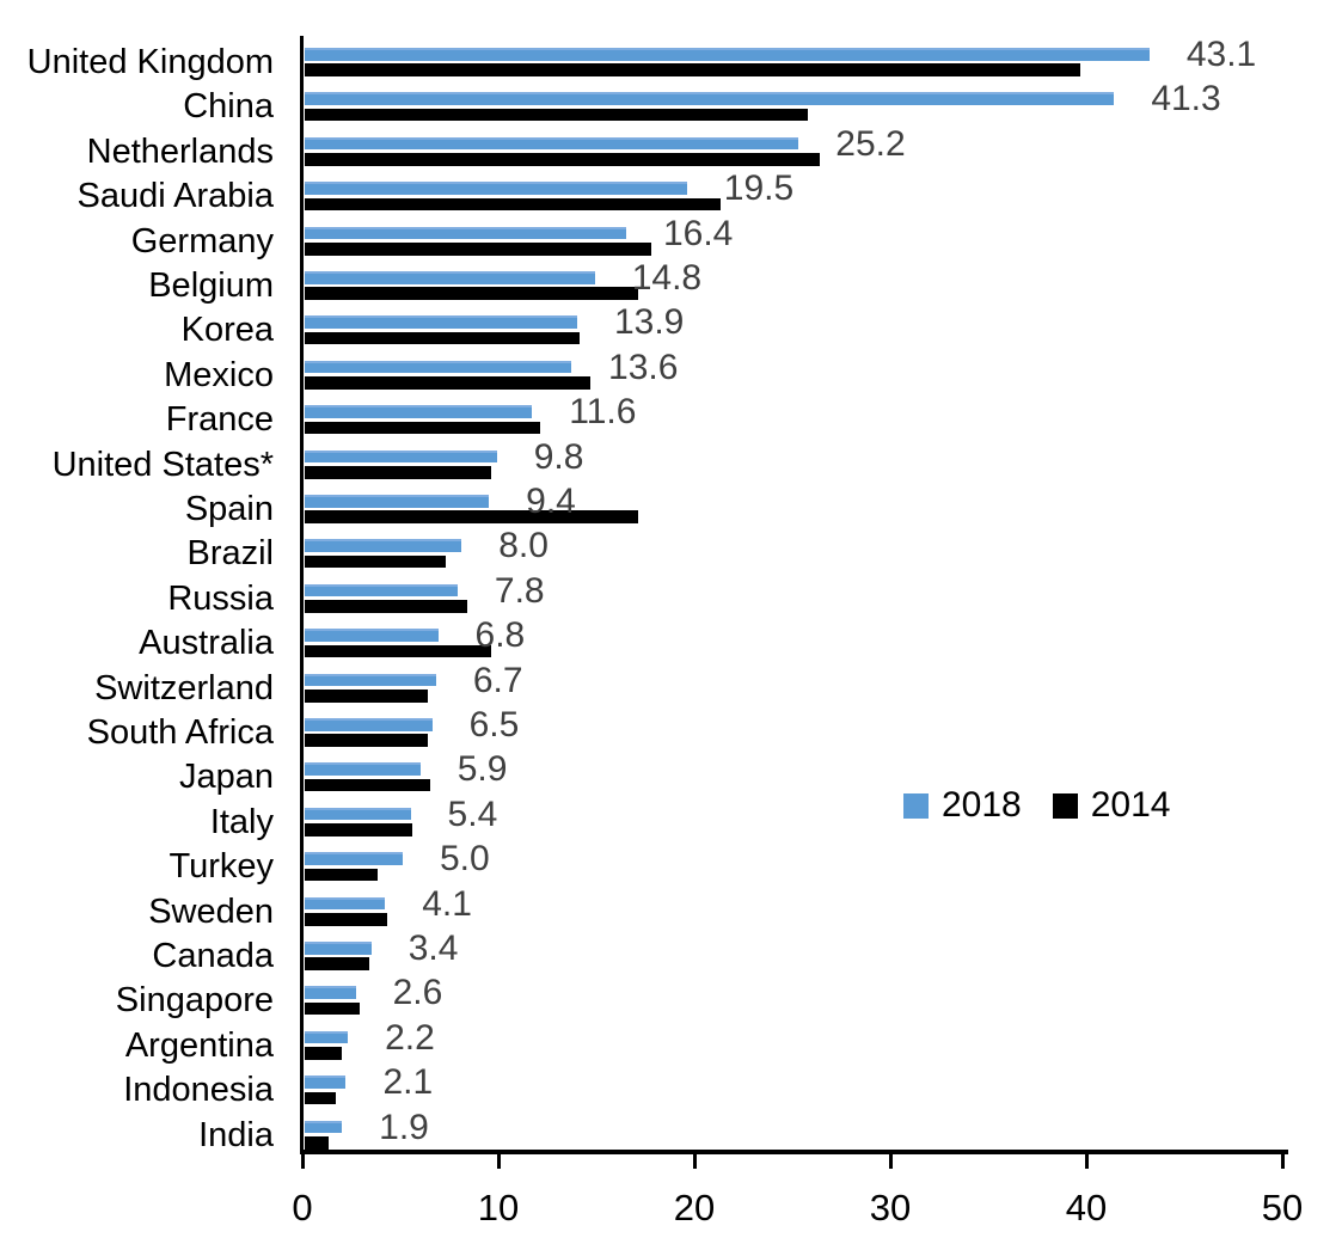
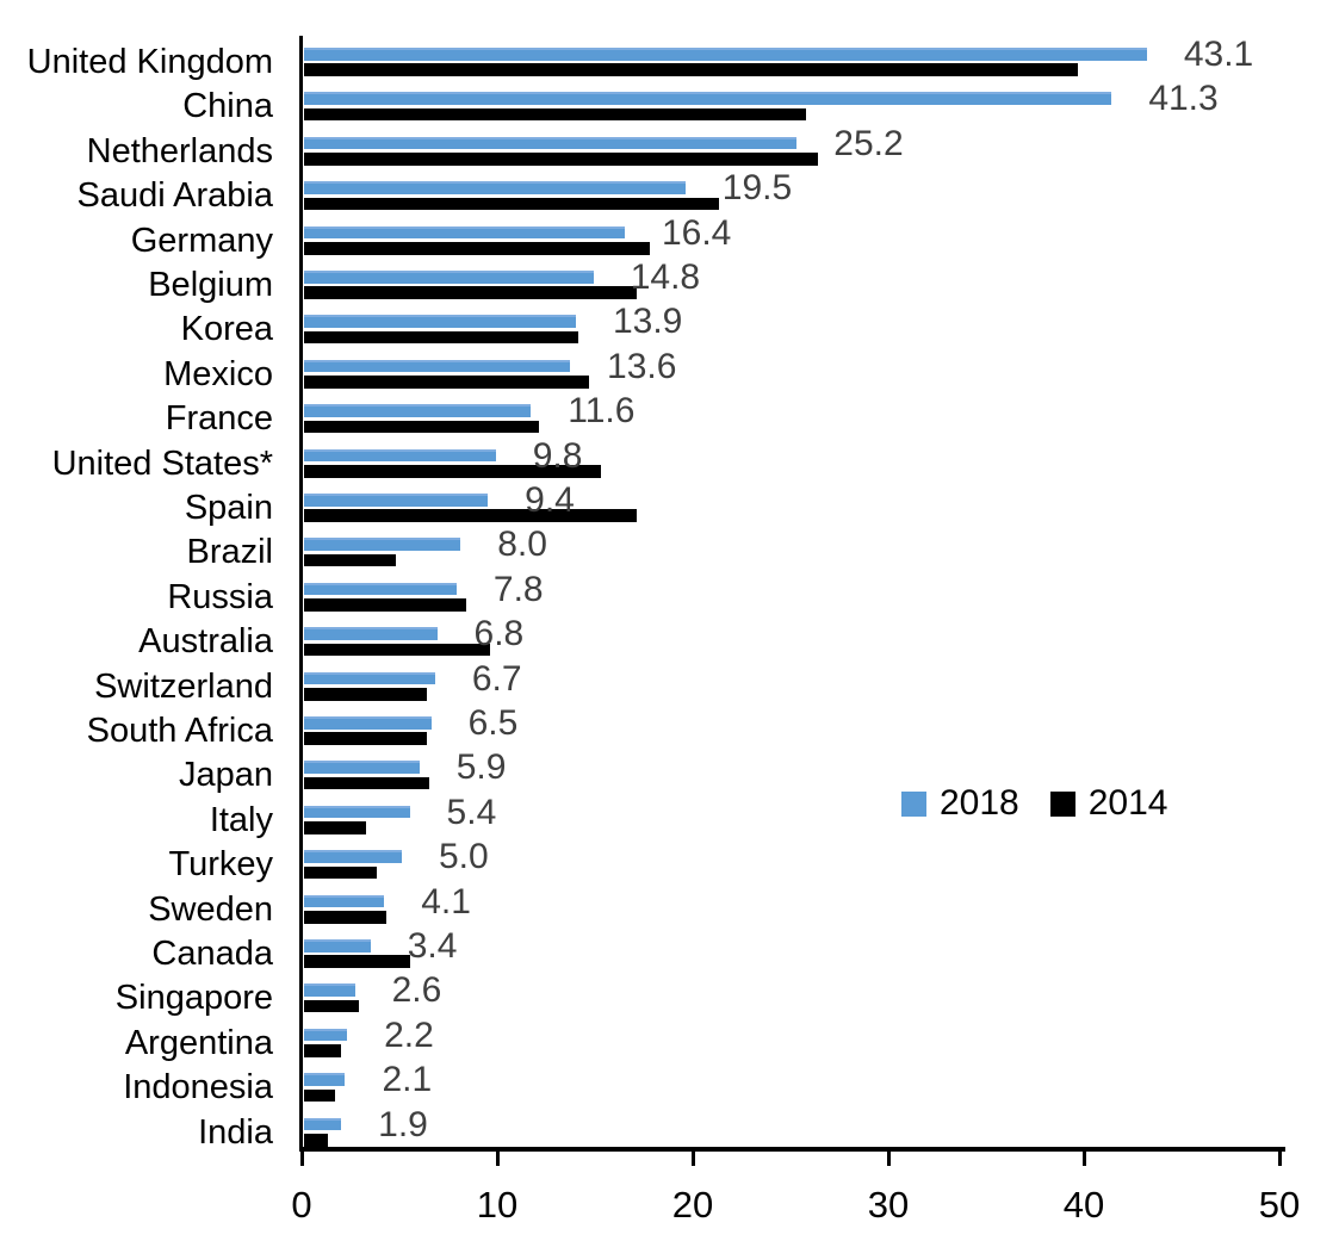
2014/United States*: 9.5 -> 15.2
2014/Brazil: 7.2 -> 4.7
2014/Italy: 5.5 -> 3.2
2014/Canada: 3.3 -> 5.4
